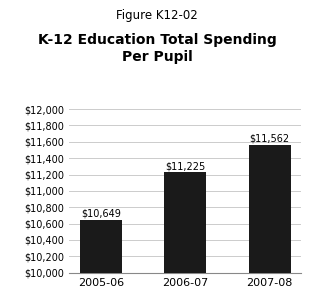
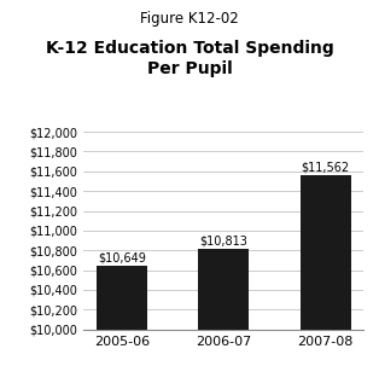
2006-07: $11,225 -> $10,813
